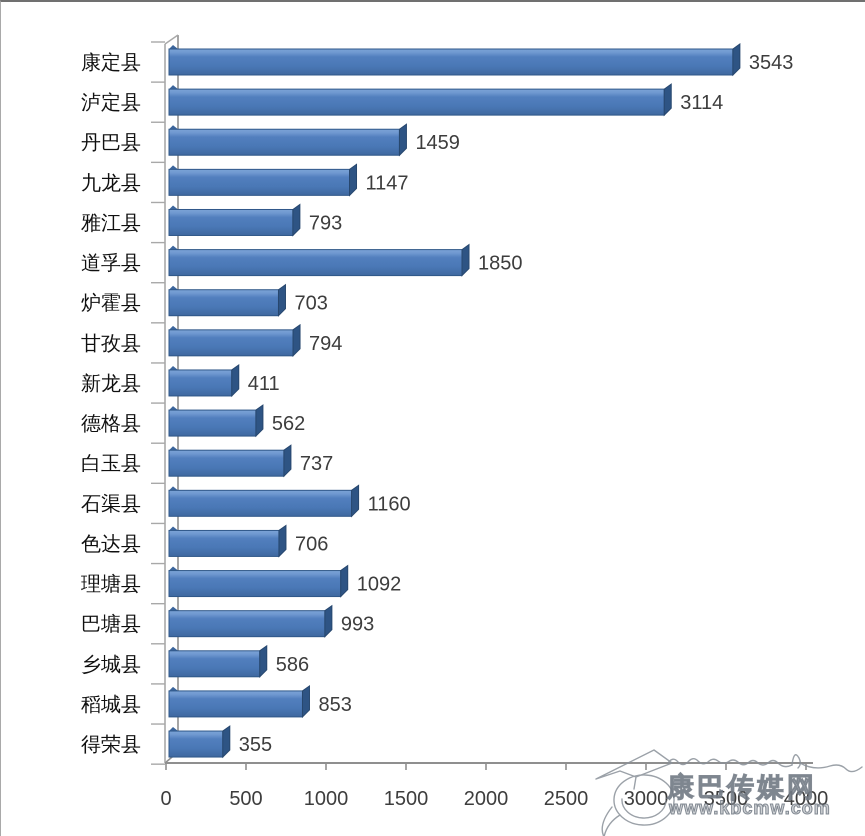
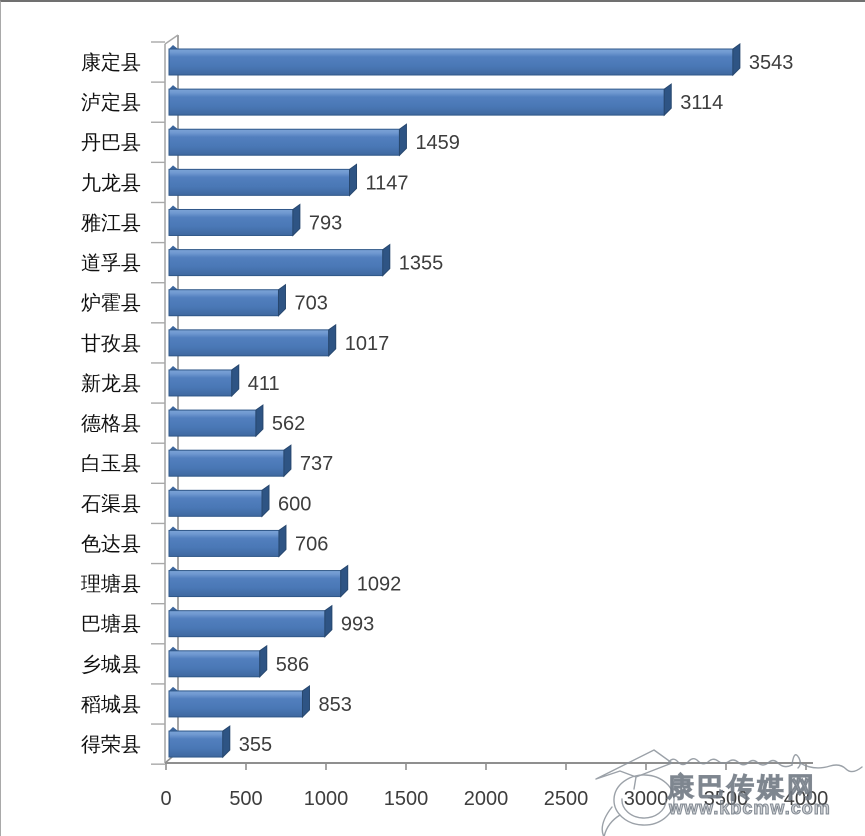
道孚县: 1850 -> 1355
甘孜县: 794 -> 1017
石渠县: 1160 -> 600
